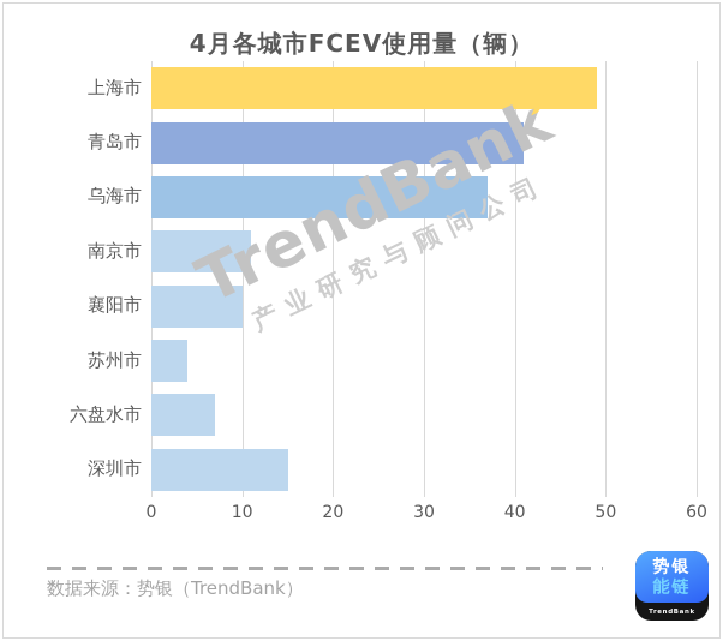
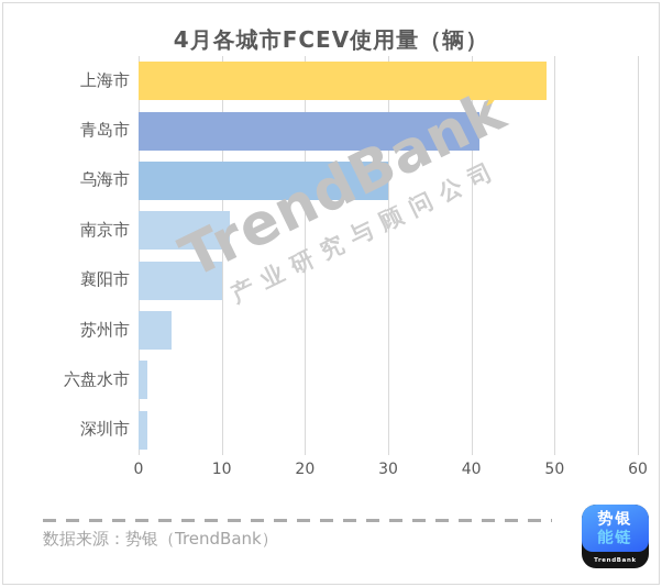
乌海市: 37 -> 30
六盘水市: 7 -> 1
深圳市: 15 -> 1
